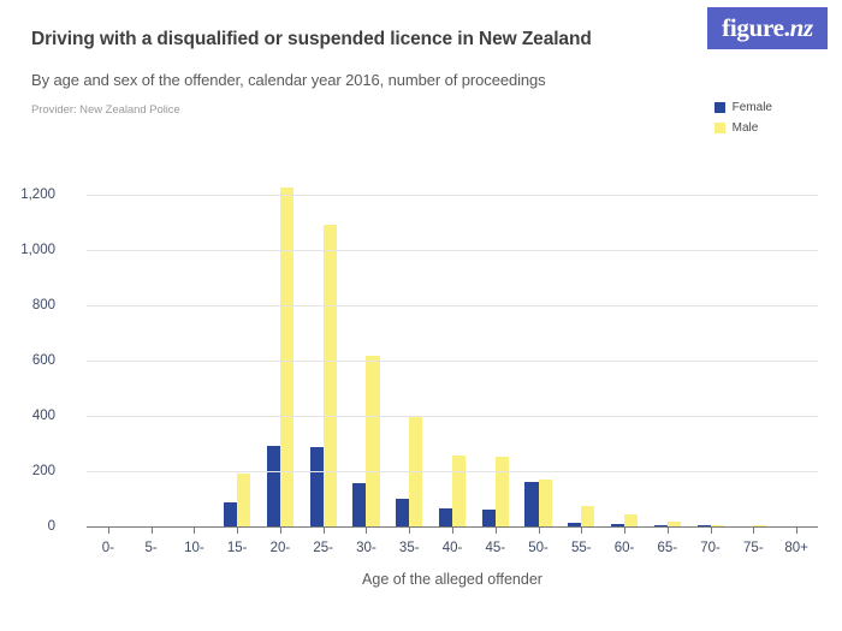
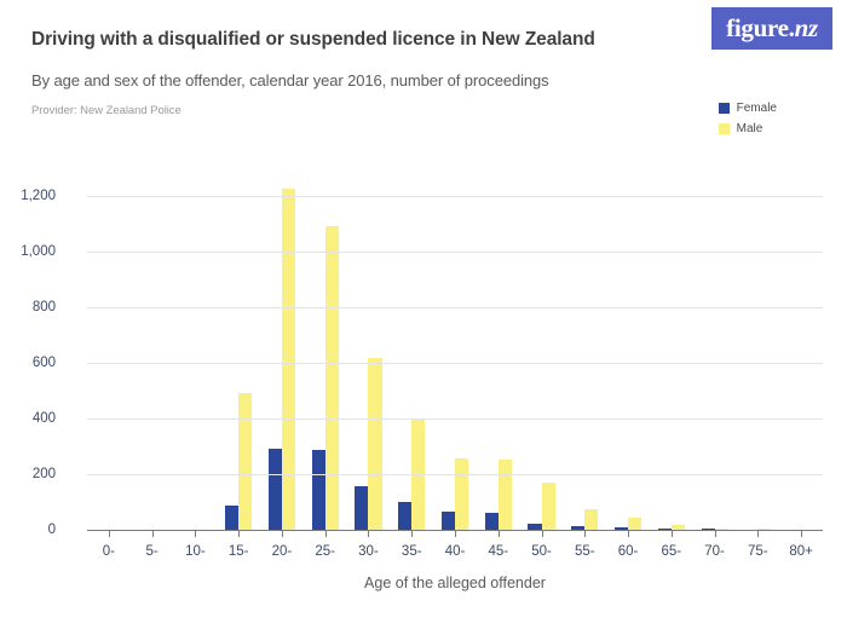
Male/15-: 190 -> 490
Female/50-: 160 -> 20
